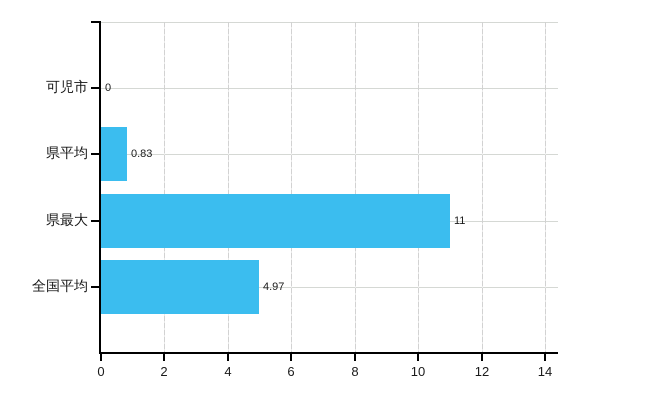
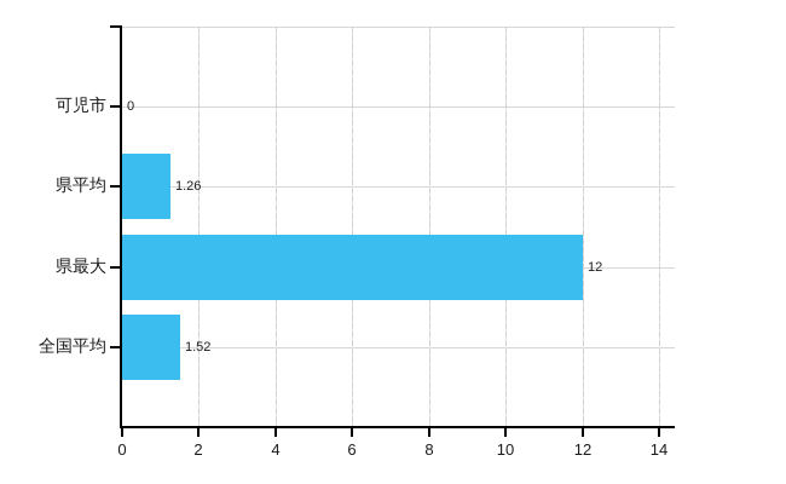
県平均: 0.83 -> 1.26
県最大: 11 -> 12
全国平均: 4.97 -> 1.52
